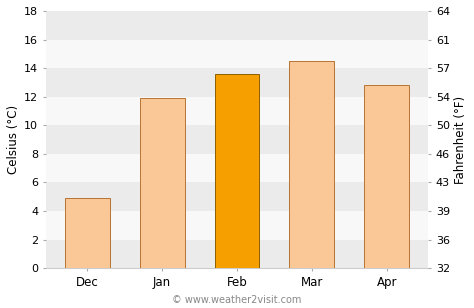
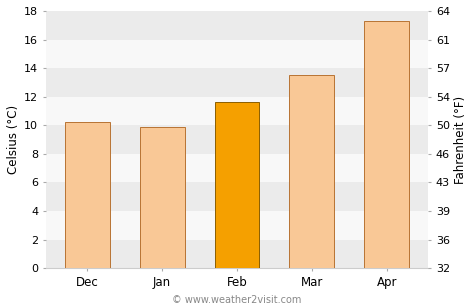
Dec: 4.9 -> 10.2
Jan: 11.9 -> 9.9
Feb: 13.6 -> 11.6
Mar: 14.5 -> 13.5
Apr: 12.8 -> 17.3
